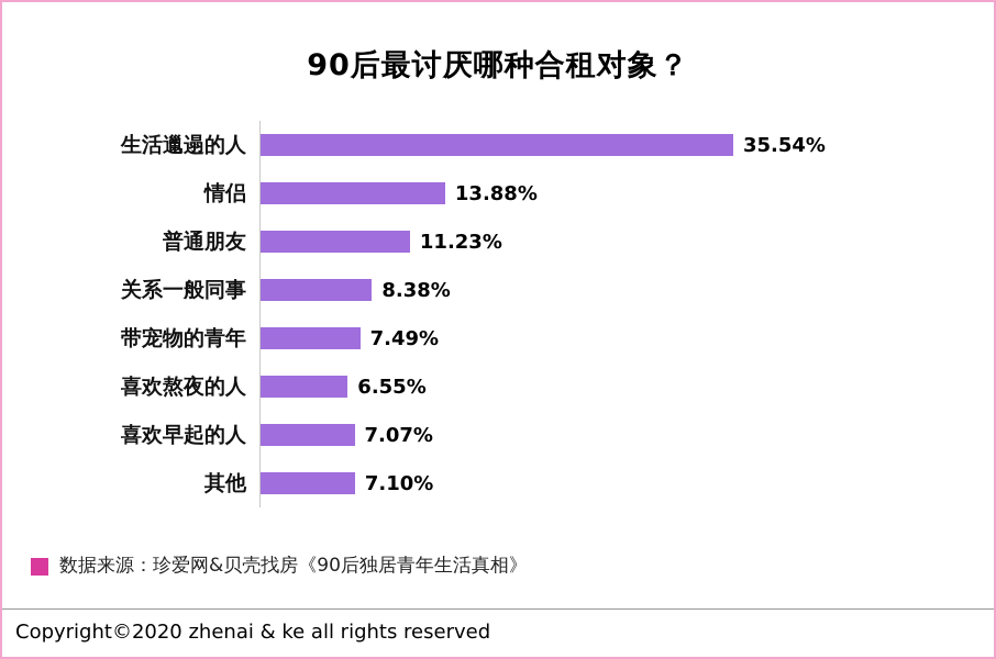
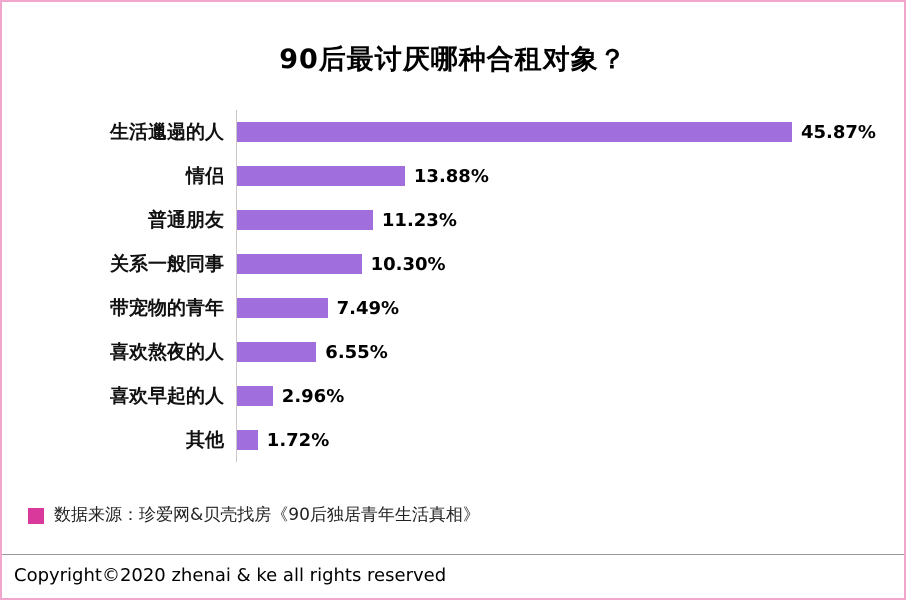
生活邋遢的人: 35.54% -> 45.87%
关系一般同事: 8.38% -> 10.30%
喜欢早起的人: 7.07% -> 2.96%
其他: 7.10% -> 1.72%
